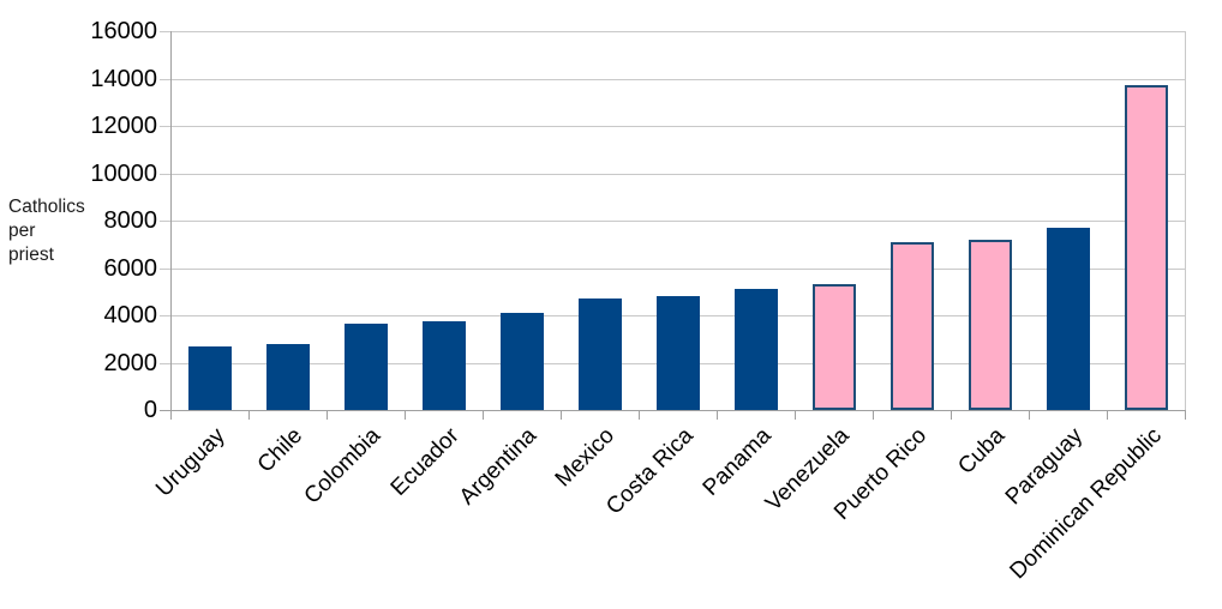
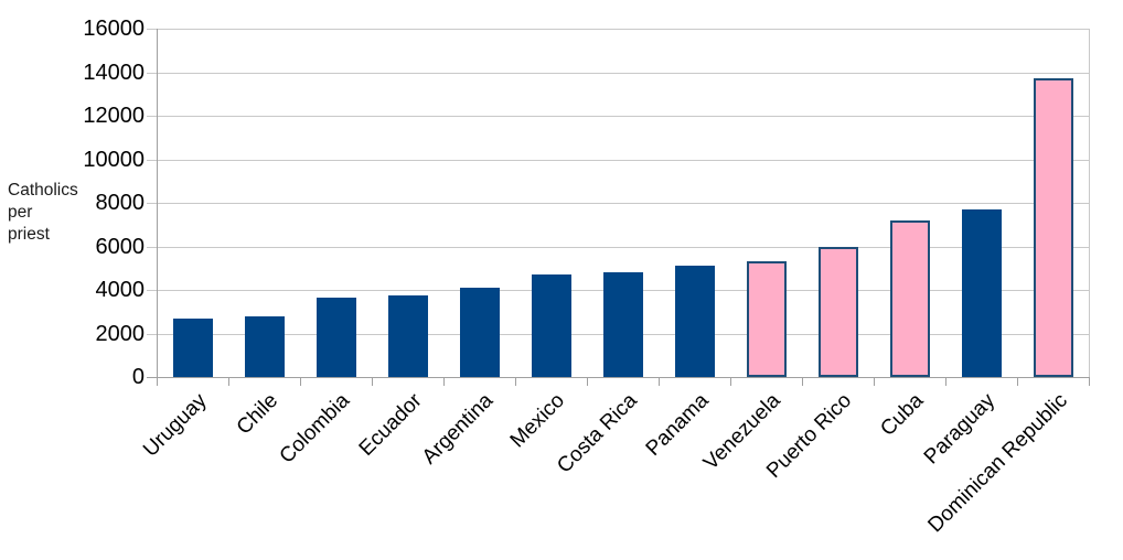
Puerto Rico: 7100 -> 6000
